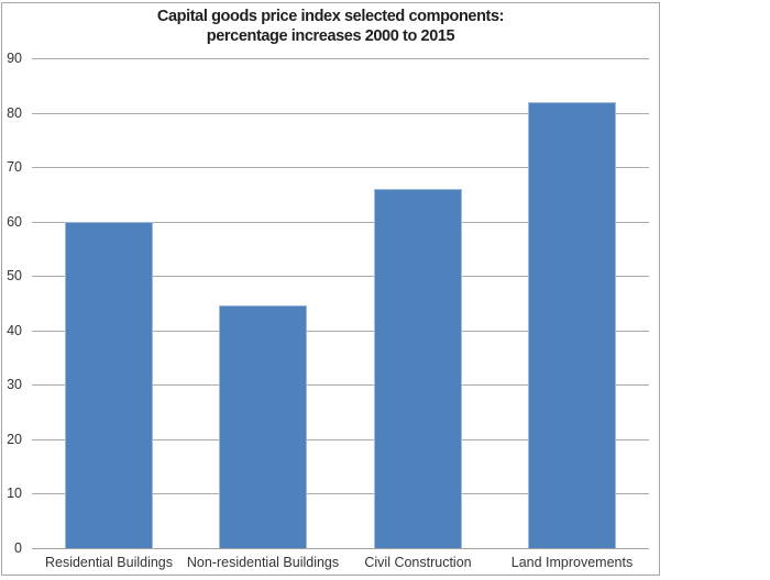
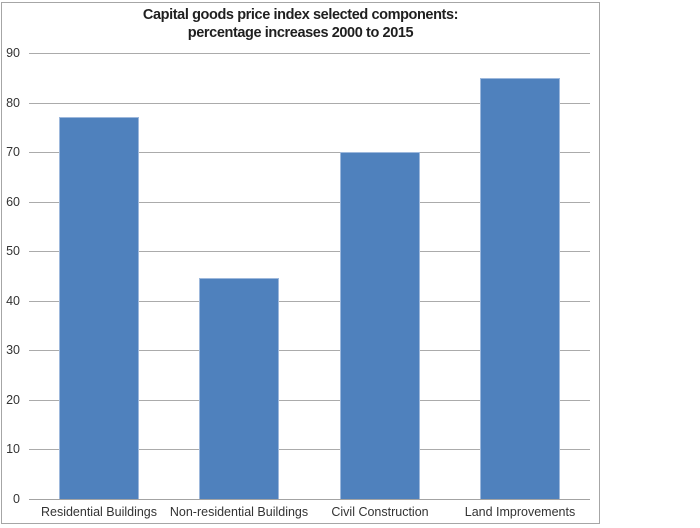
Residential Buildings: 60 -> 77
Civil Construction: 66 -> 70
Land Improvements: 82 -> 85
